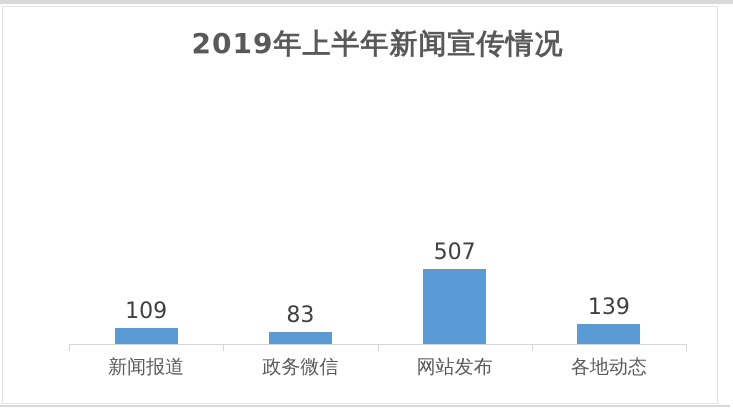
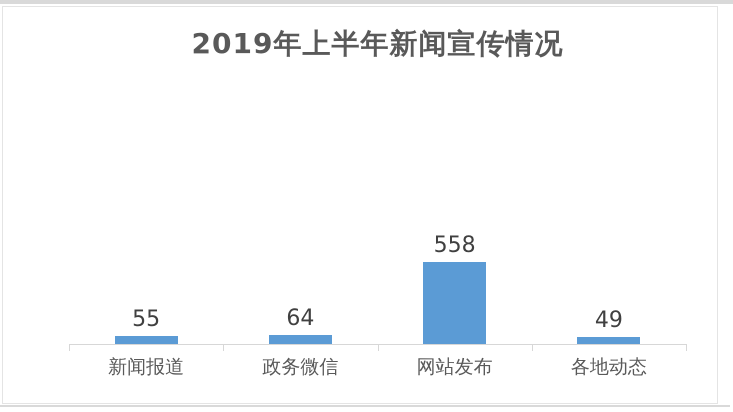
新闻报道: 109 -> 55
政务微信: 83 -> 64
网站发布: 507 -> 558
各地动态: 139 -> 49
